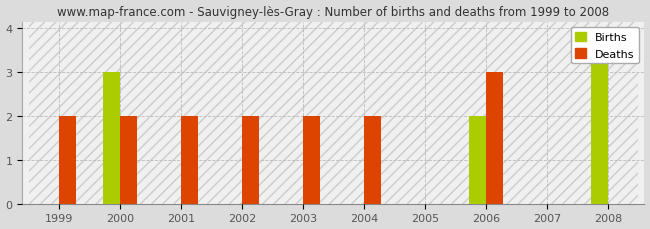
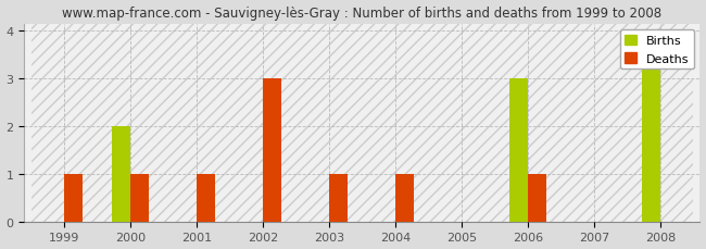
Deaths/1999: 2 -> 1
Births/2000: 3 -> 2
Deaths/2000: 2 -> 1
Deaths/2001: 2 -> 1
Deaths/2002: 2 -> 3
Deaths/2003: 2 -> 1
Deaths/2004: 2 -> 1
Births/2006: 2 -> 3
Deaths/2006: 3 -> 1
